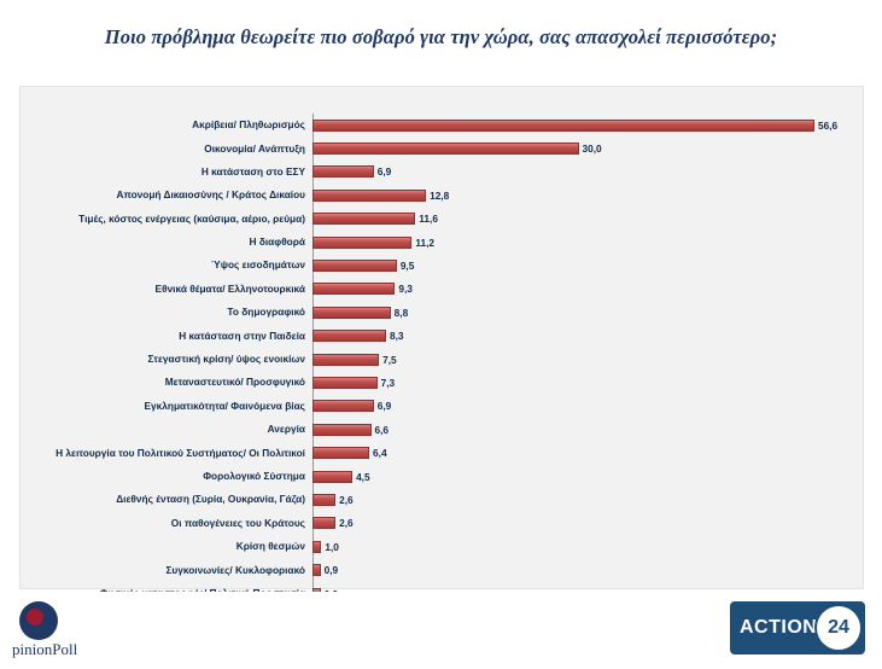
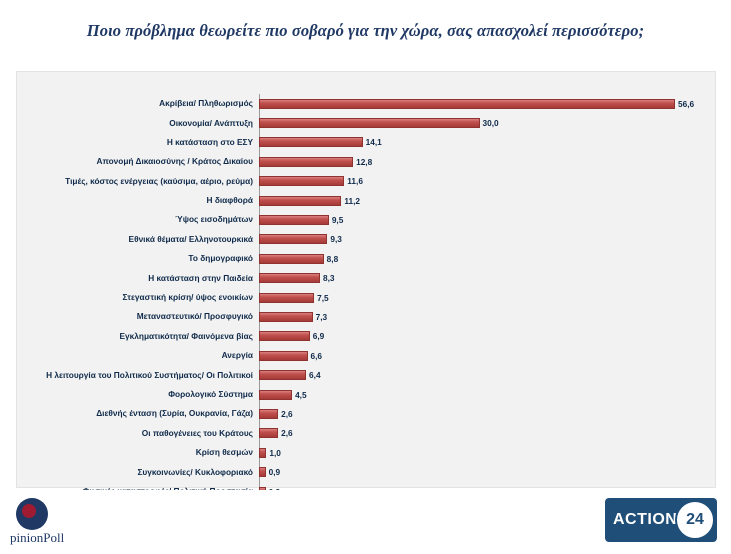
Η κατάσταση στο ΕΣΥ: 6,9 -> 14,1
ΔΓ/ΔΑ: 7,5 -> 1,1
